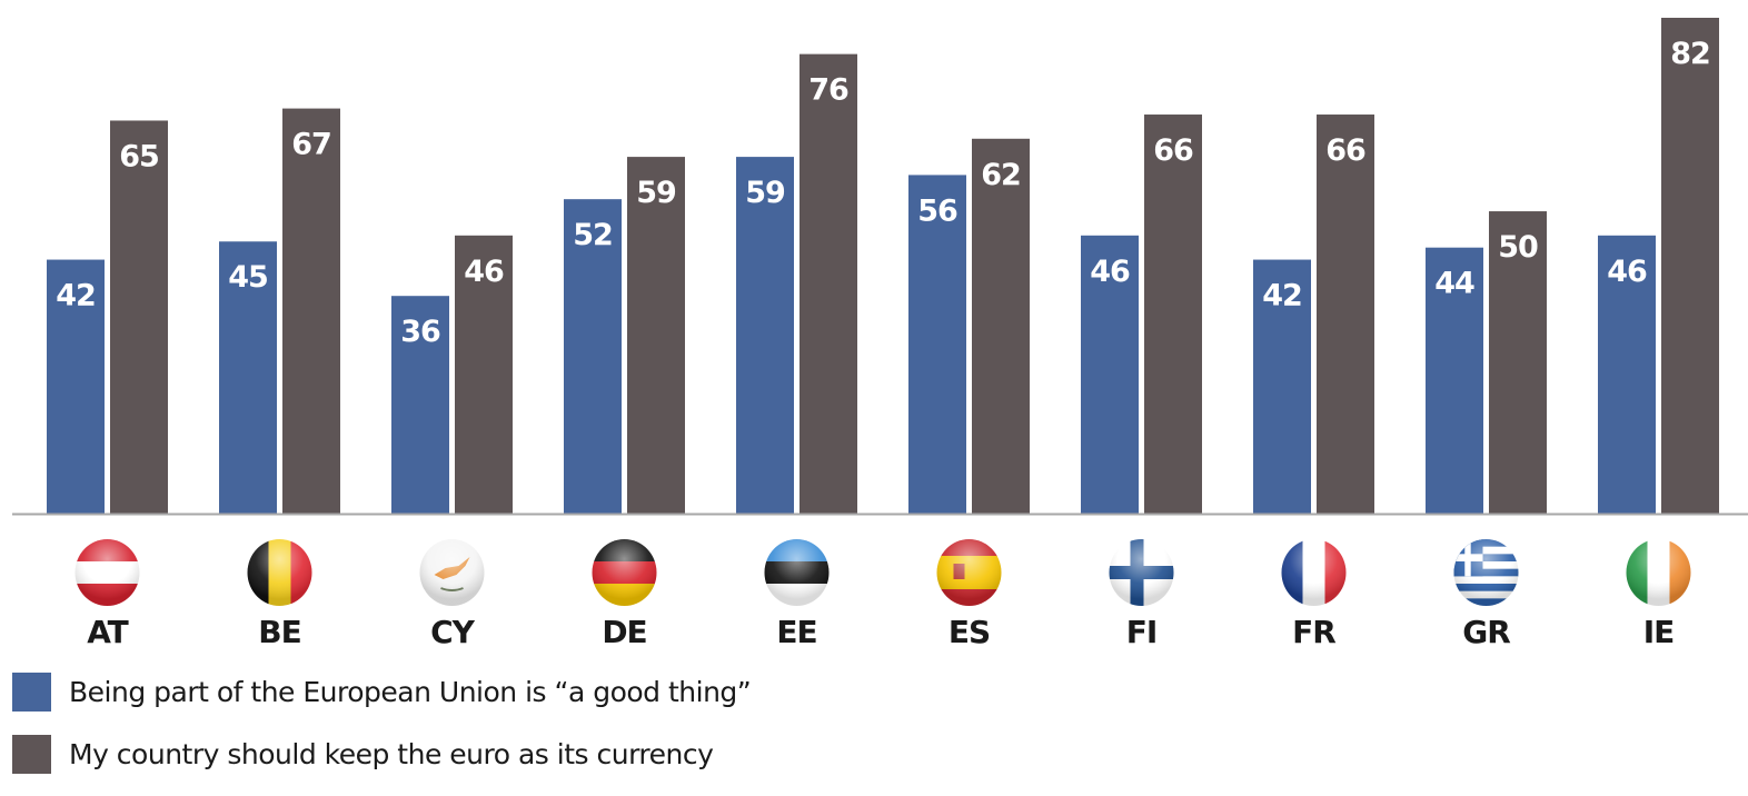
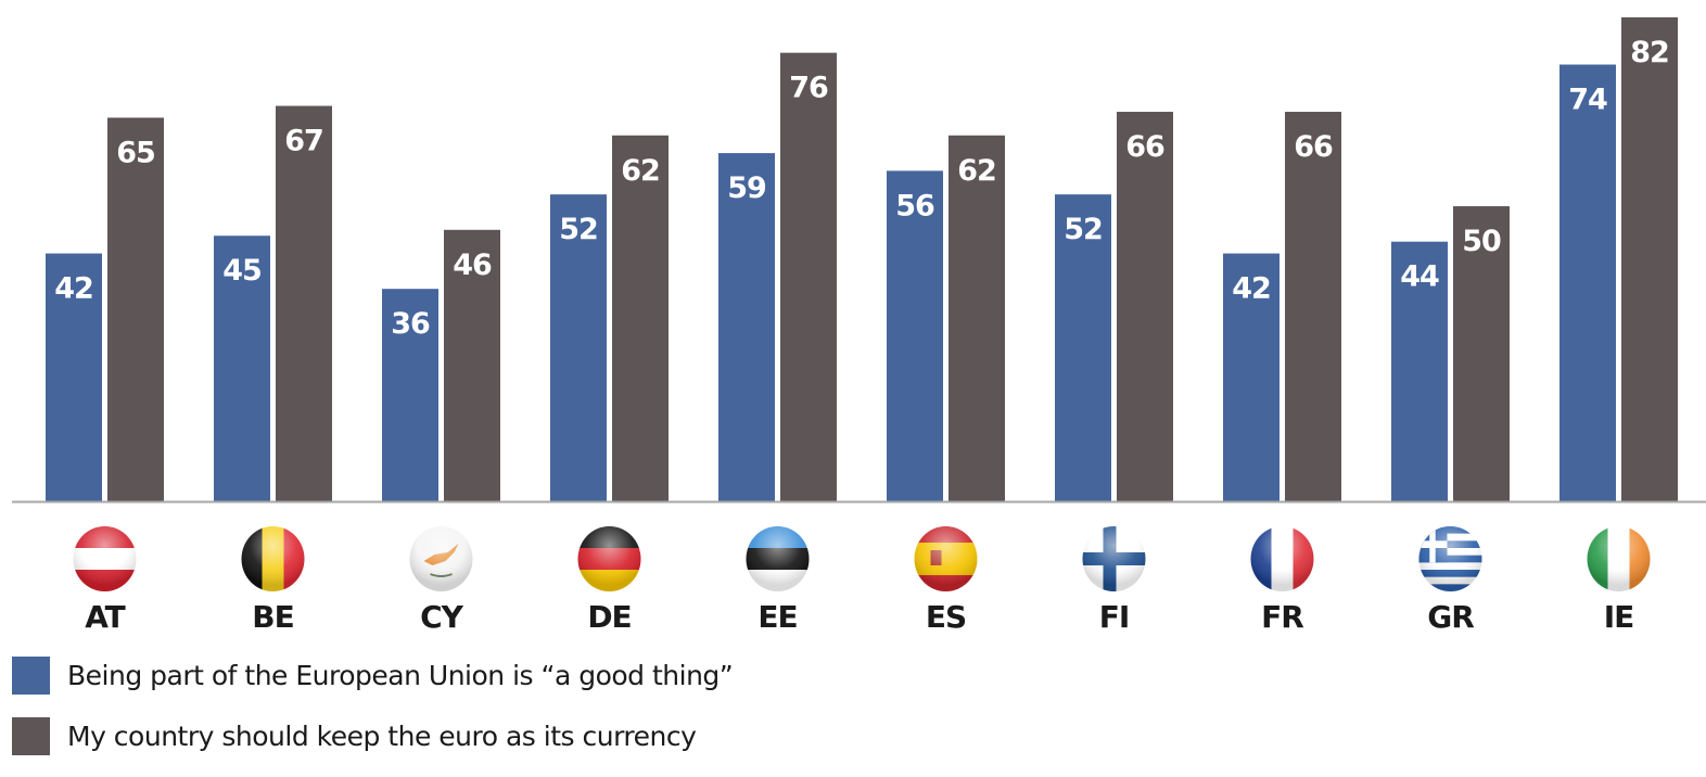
My country should keep the euro as its currency/DE: 59 -> 62
Being part of the European Union is “a good thing”/FI: 46 -> 52
Being part of the European Union is “a good thing”/IE: 46 -> 74
